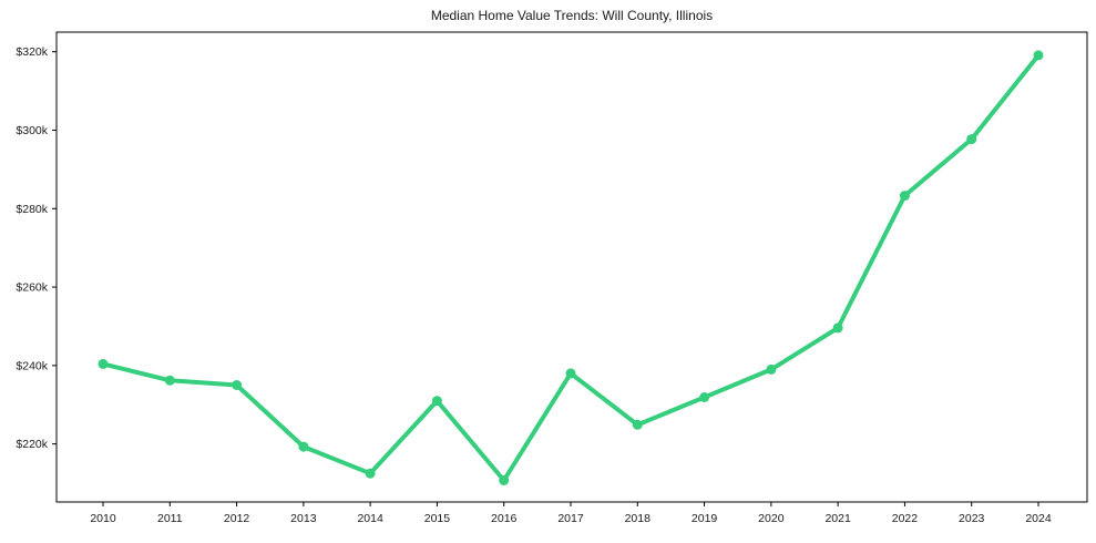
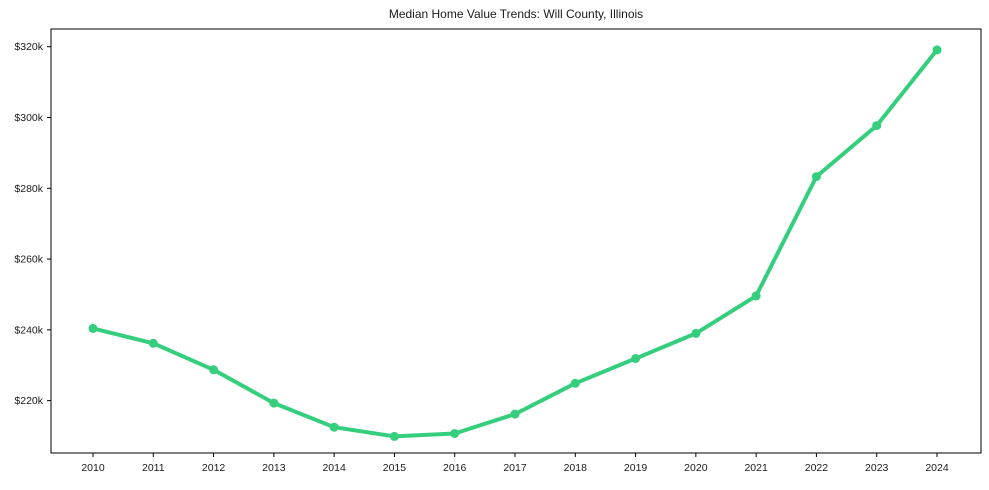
2012: $235k -> $229k
2015: $231k -> $210k
2017: $238k -> $216k
